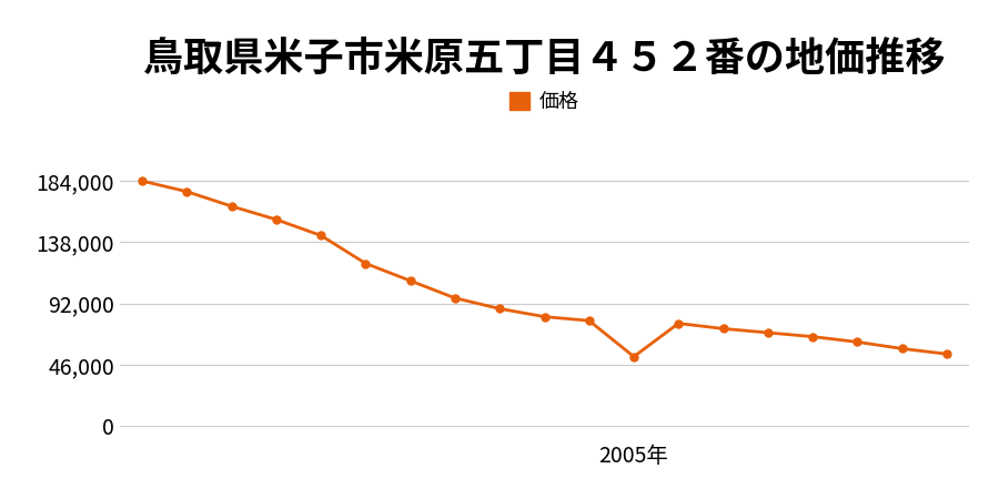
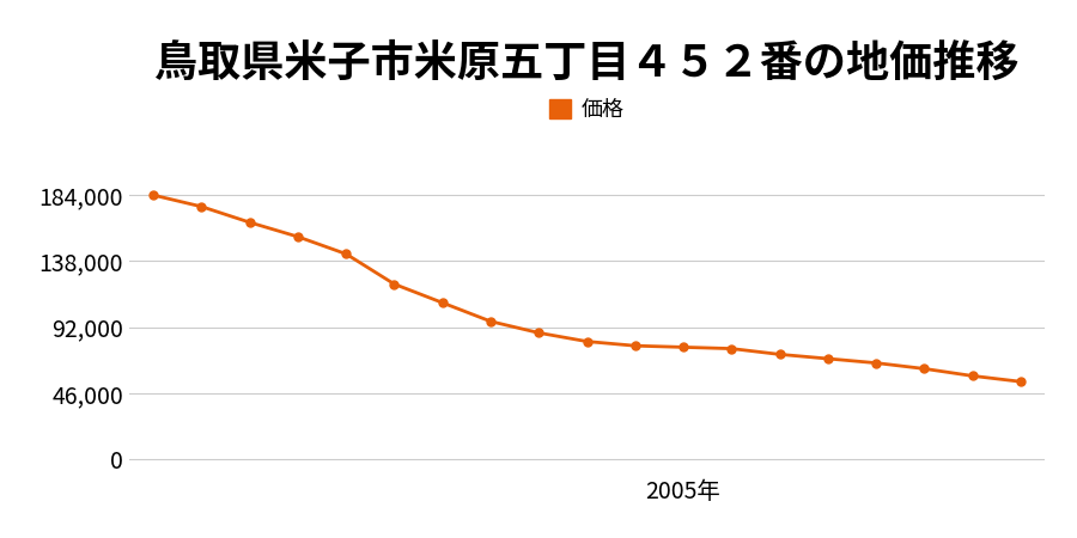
2005年: 52,000 -> 78,000
